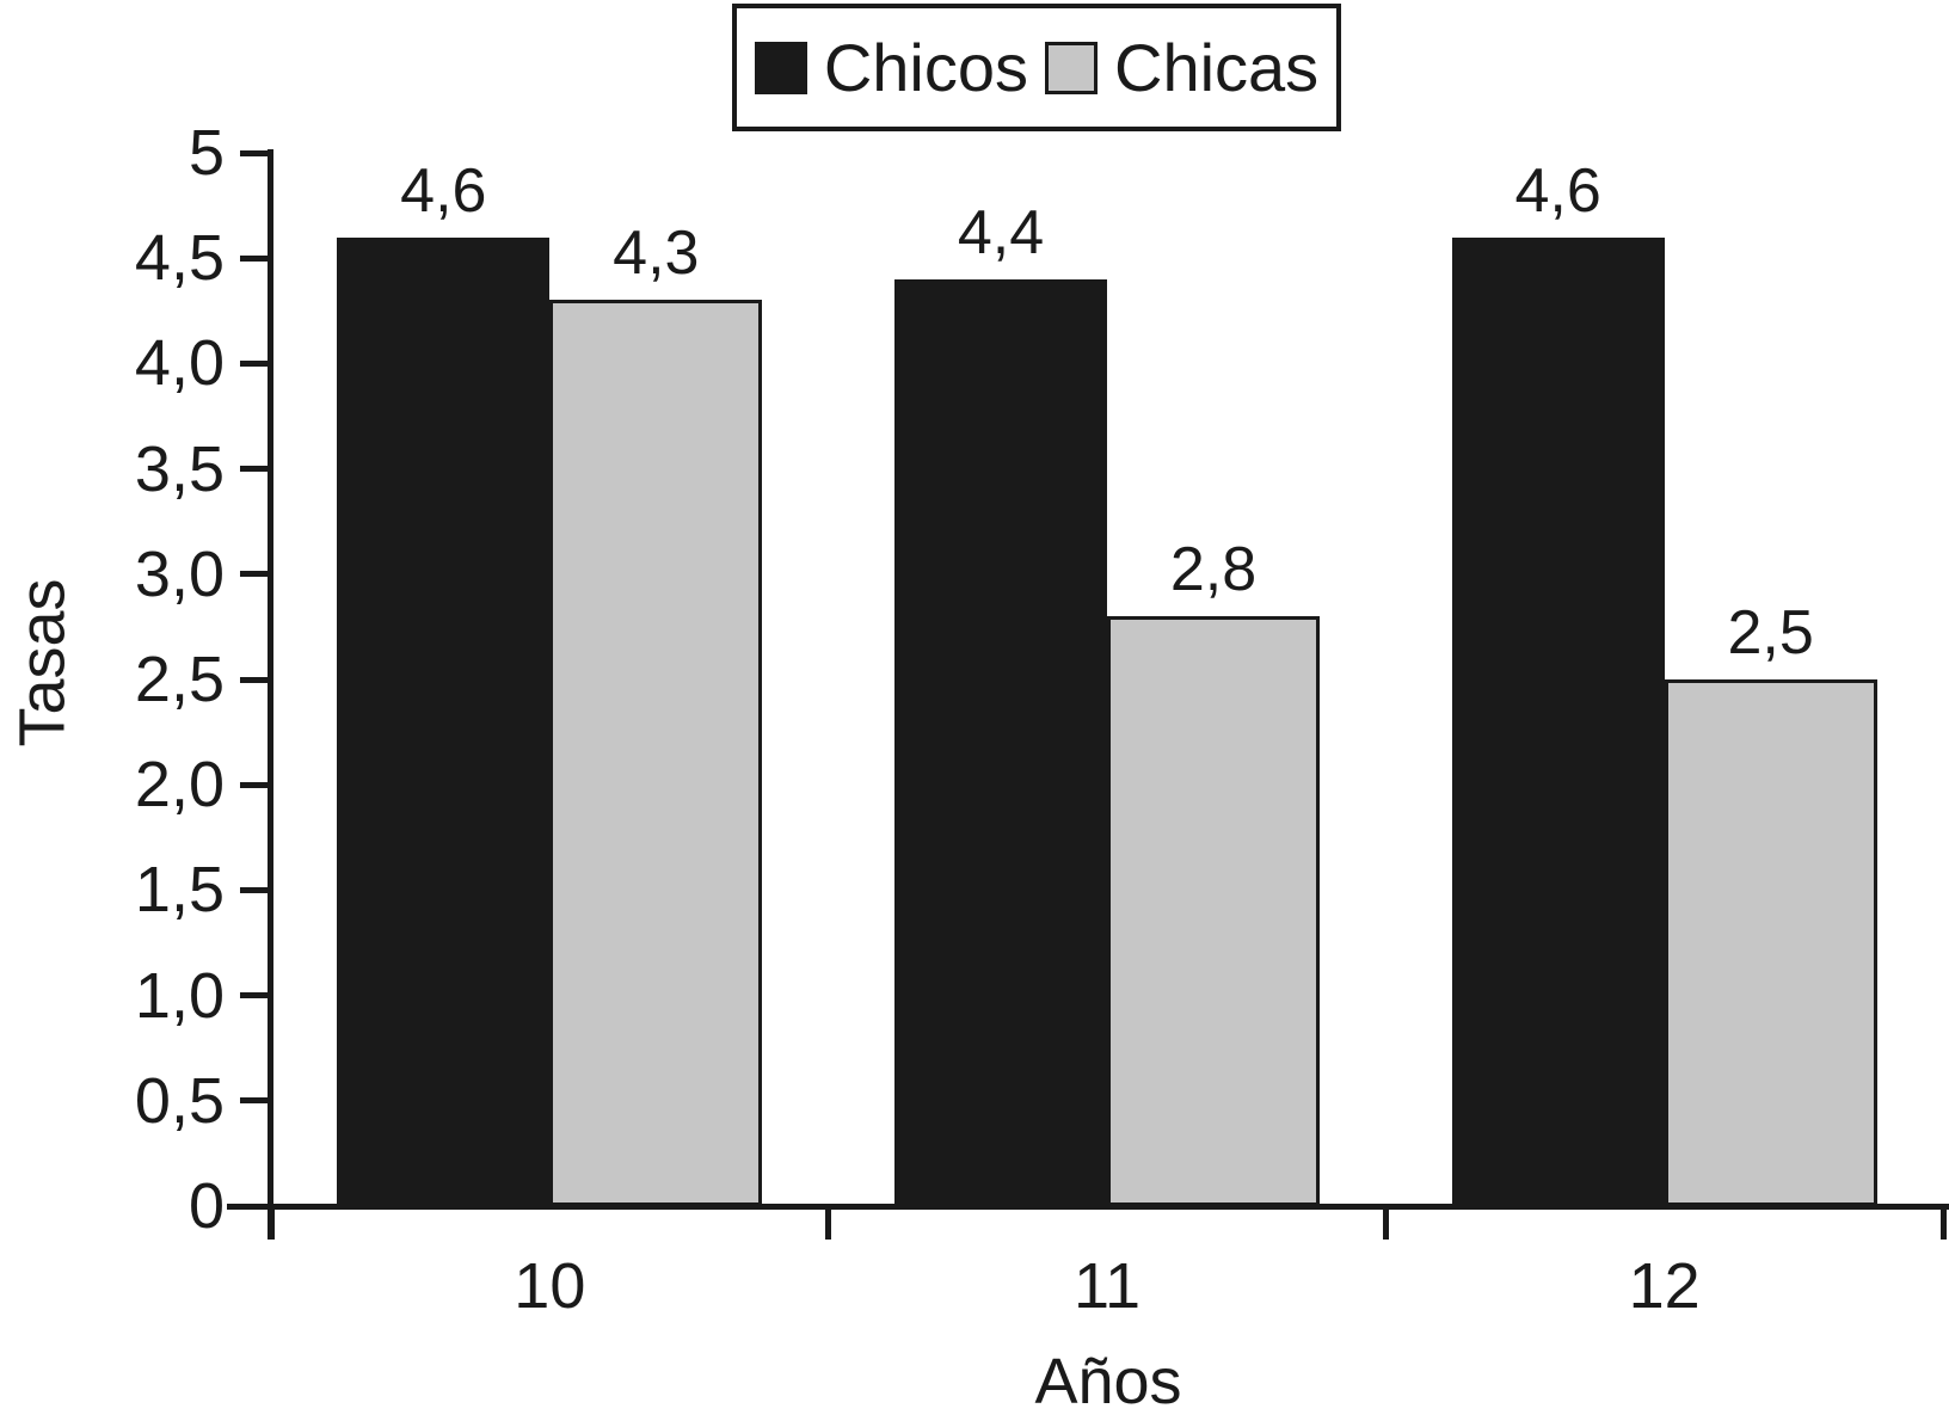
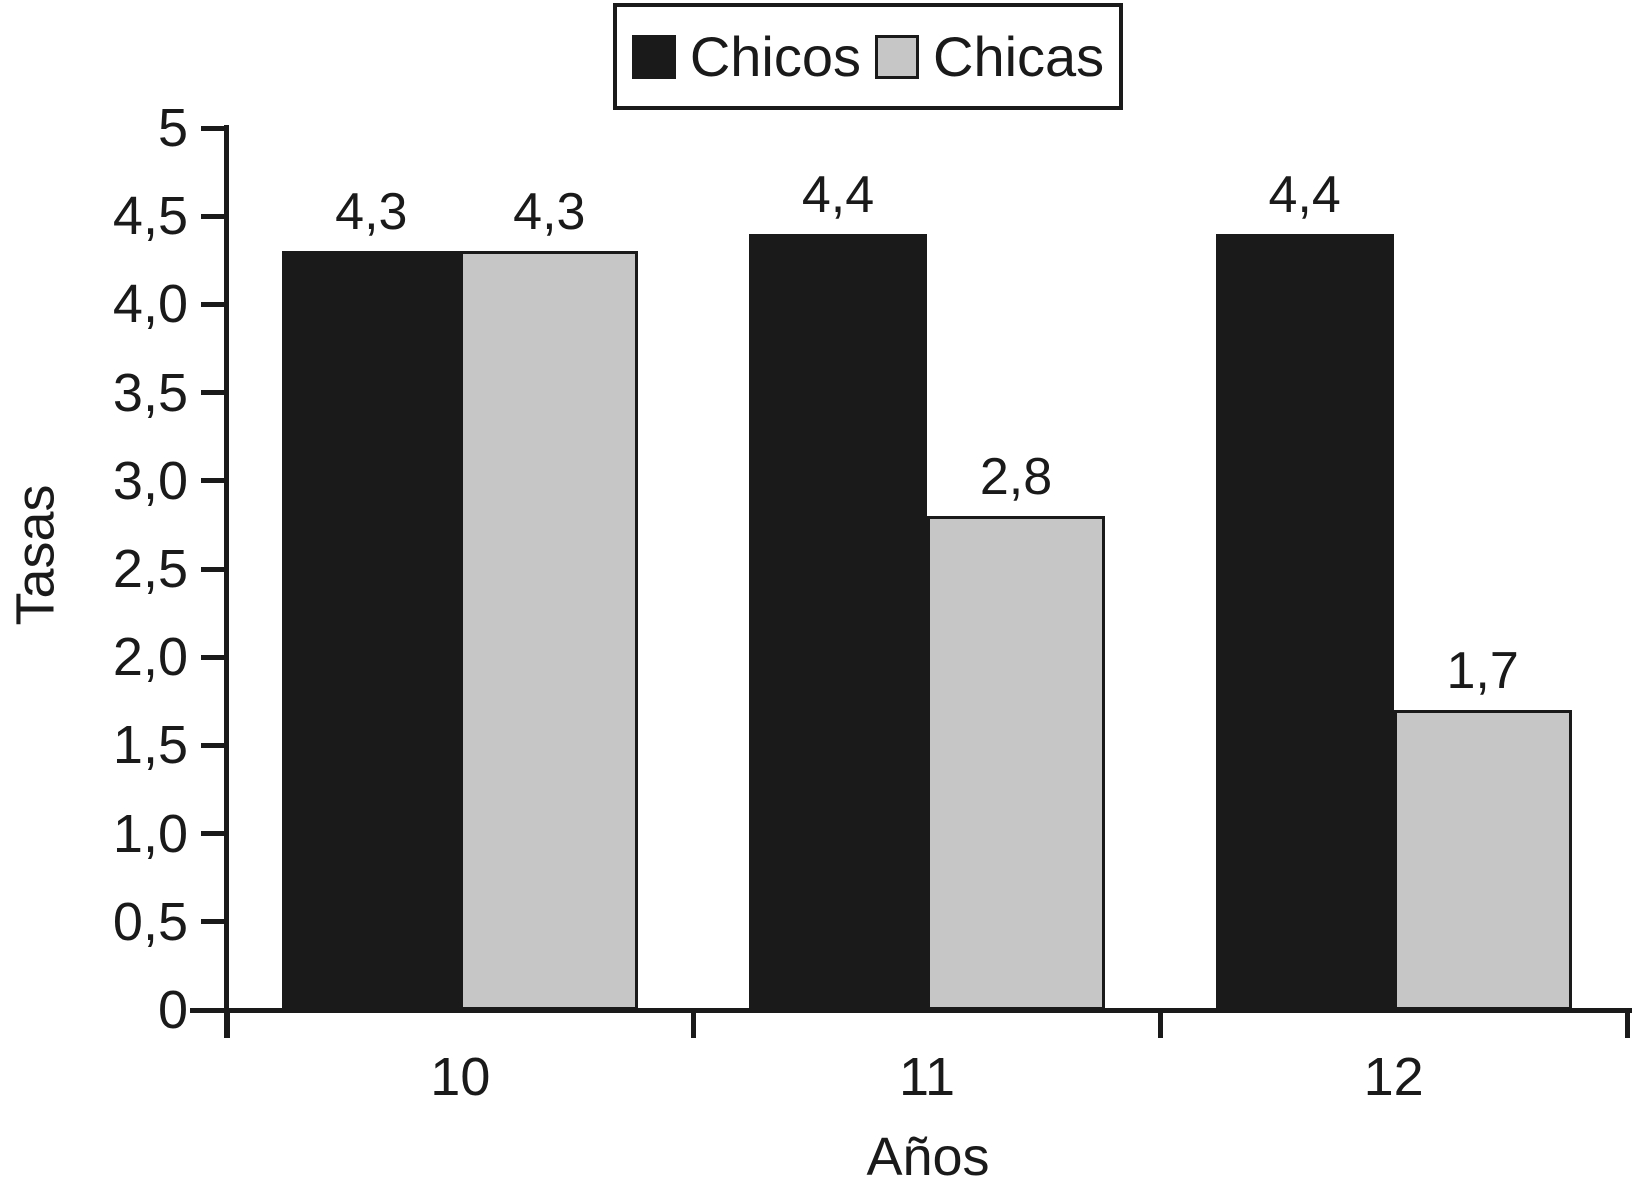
Chicos/10: 4,6 -> 4,3
Chicos/12: 4,6 -> 4,4
Chicas/12: 2,5 -> 1,7
